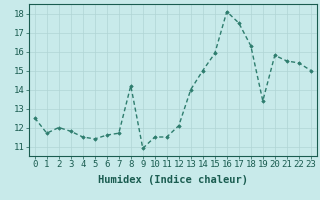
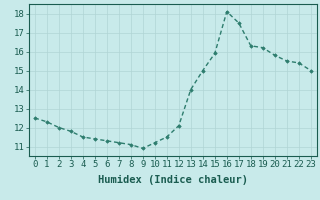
1: 11.7 -> 12.3
6: 11.6 -> 11.3
7: 11.7 -> 11.2
8: 14.2 -> 11.1
10: 11.5 -> 11.2
19: 13.4 -> 16.2
